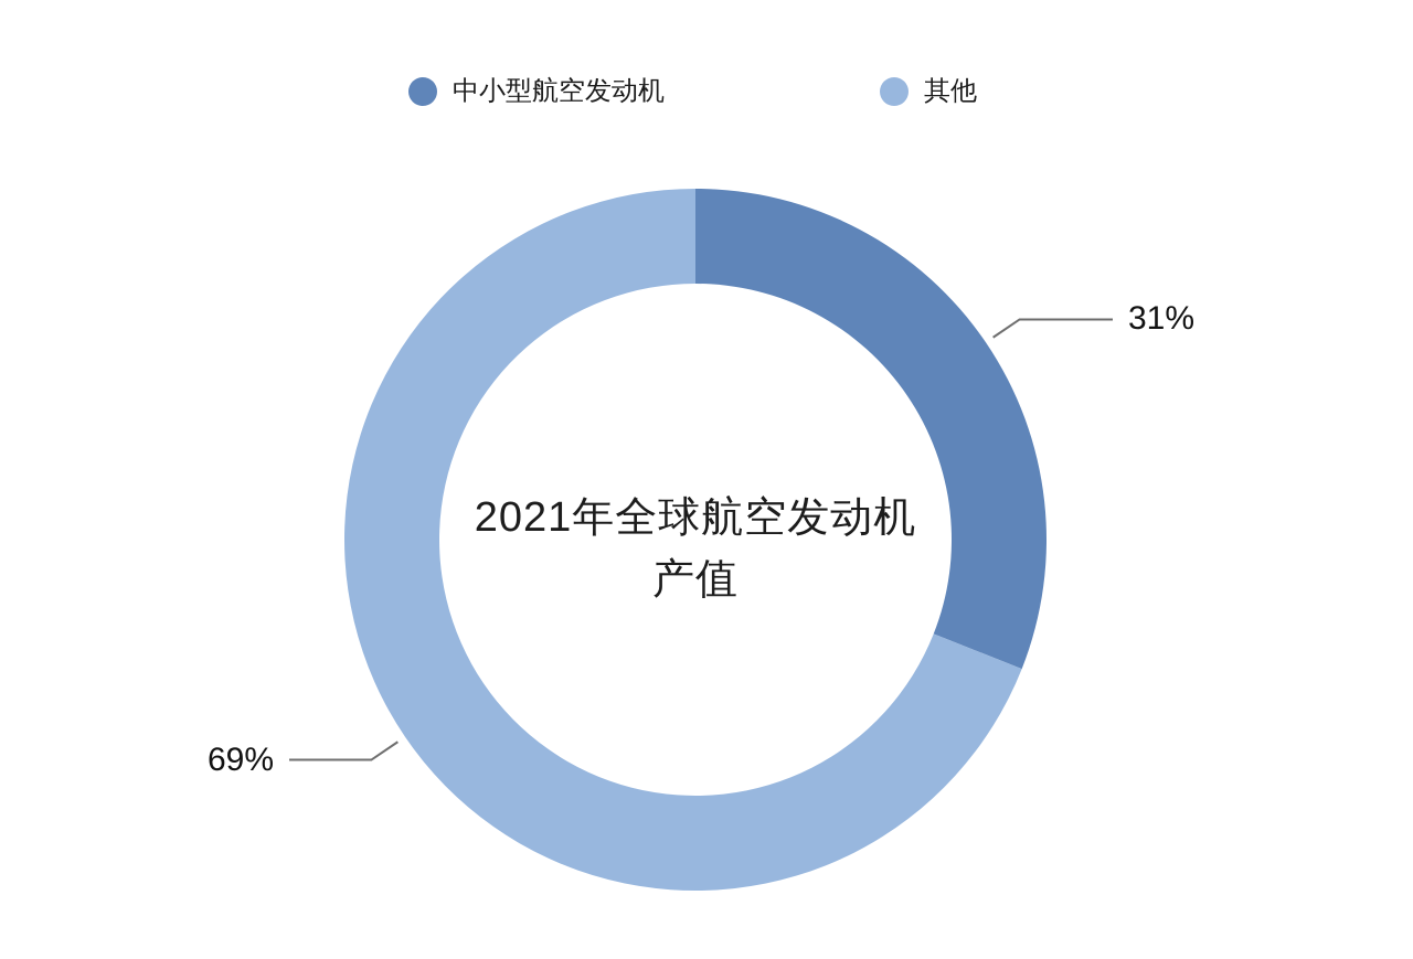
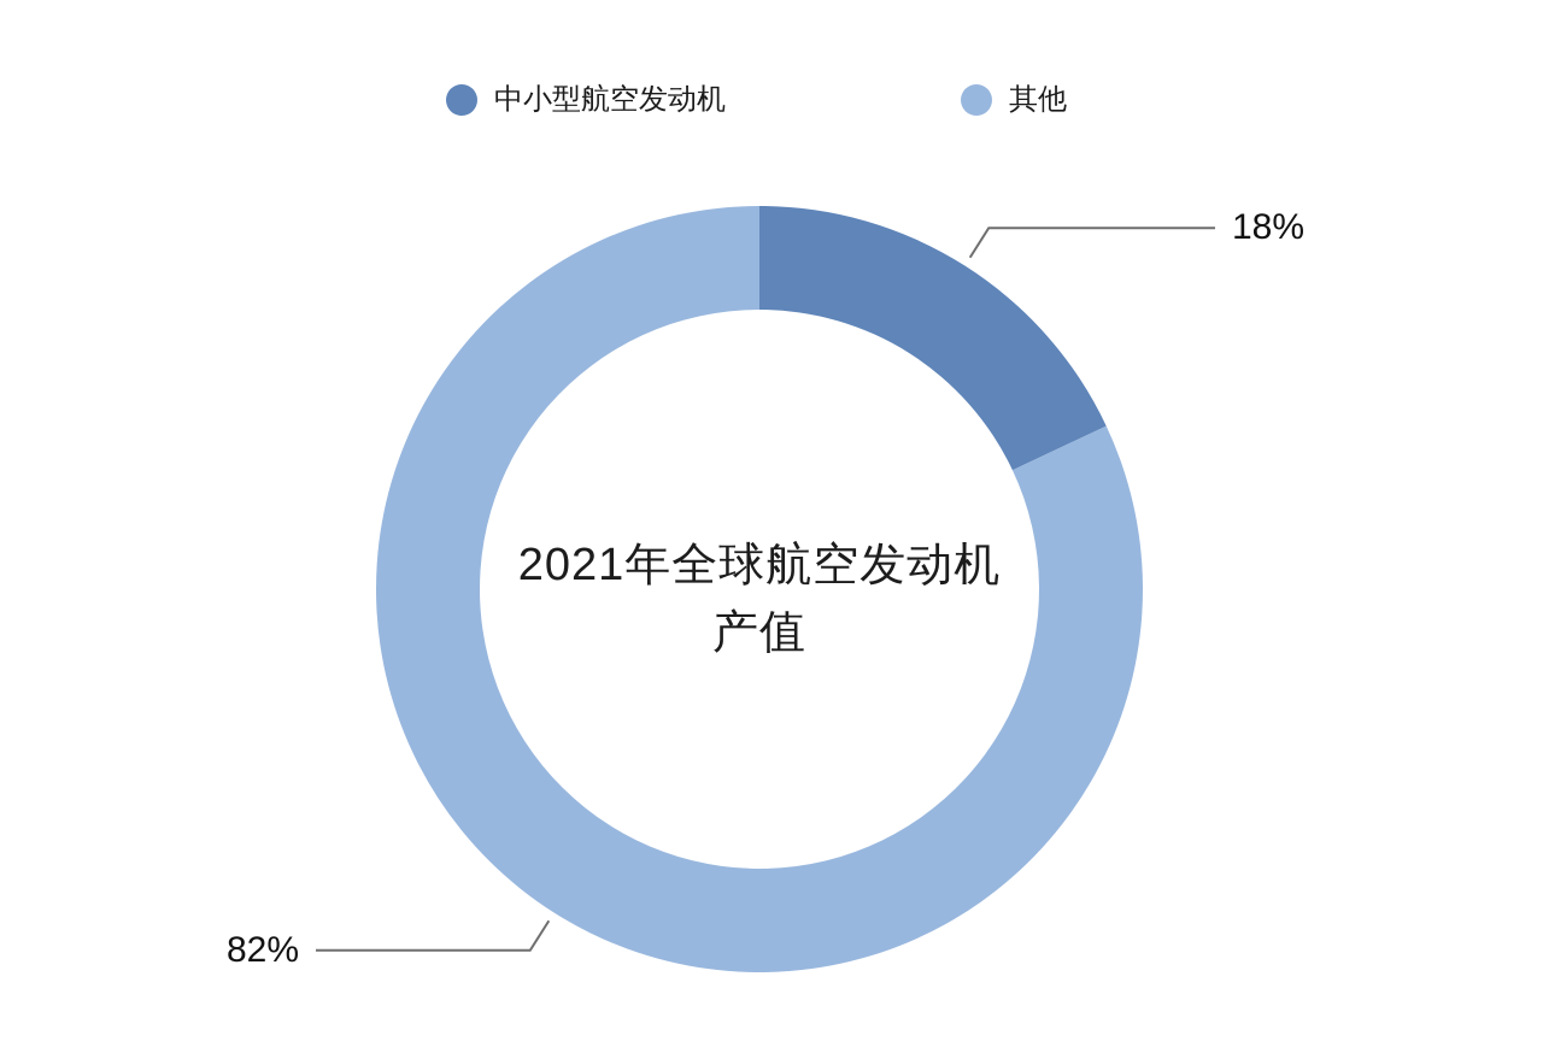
中小型航空发动机: 31% -> 18%
其他: 69% -> 82%
